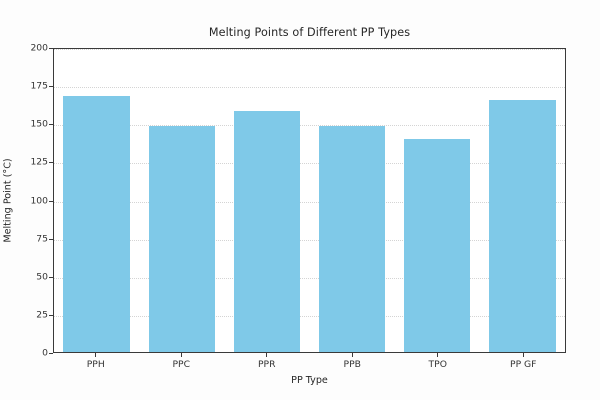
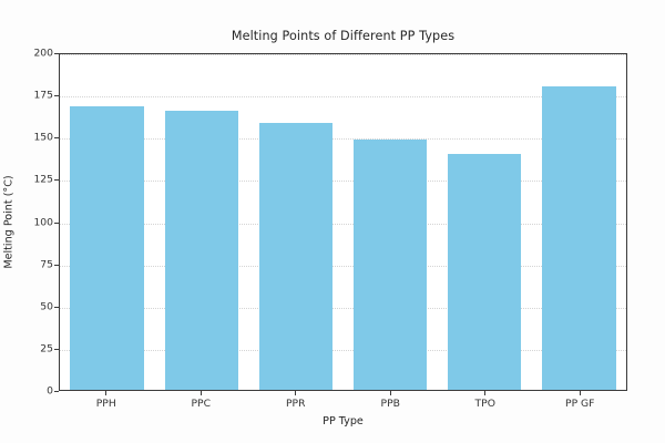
PPC: 148 -> 165
PP GF: 165 -> 180
